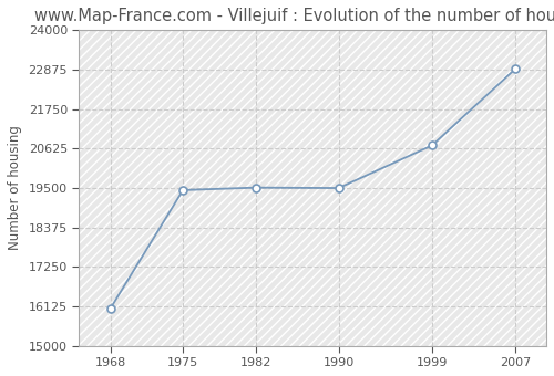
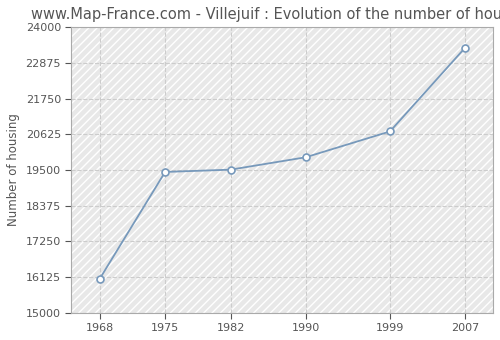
1990: 19500 -> 19900
2007: 22890 -> 23350
